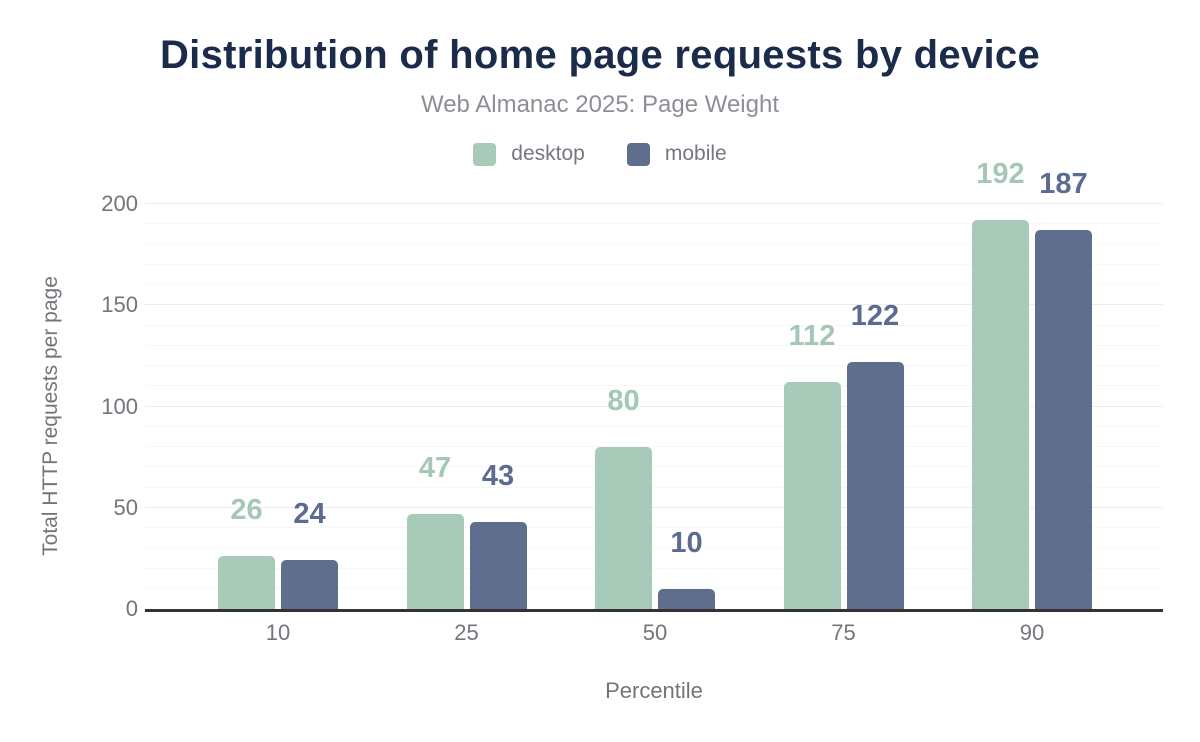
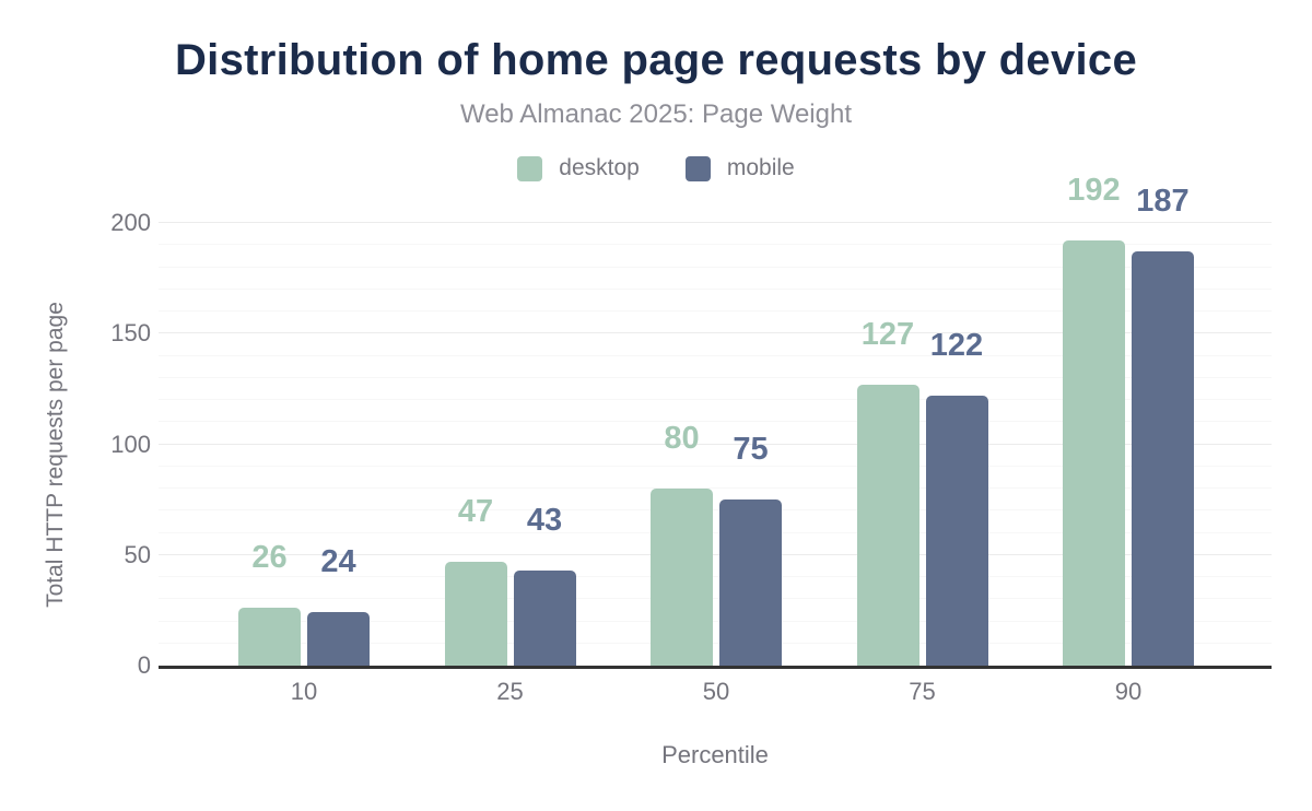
mobile/50: 10 -> 75
desktop/75: 112 -> 127
